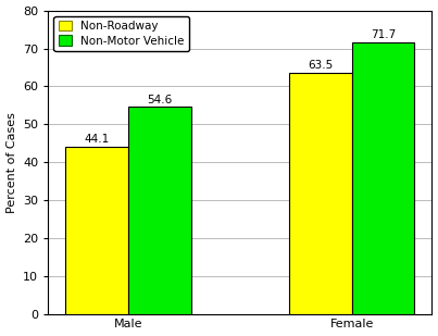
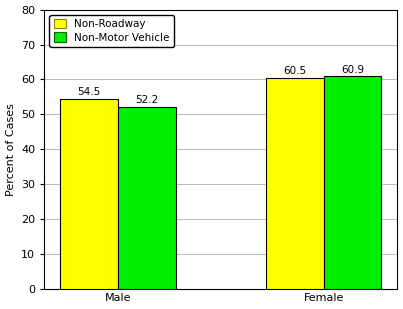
Non-Roadway/Male: 44.1 -> 54.5
Non-Motor Vehicle/Male: 54.6 -> 52.2
Non-Roadway/Female: 63.5 -> 60.5
Non-Motor Vehicle/Female: 71.7 -> 60.9
